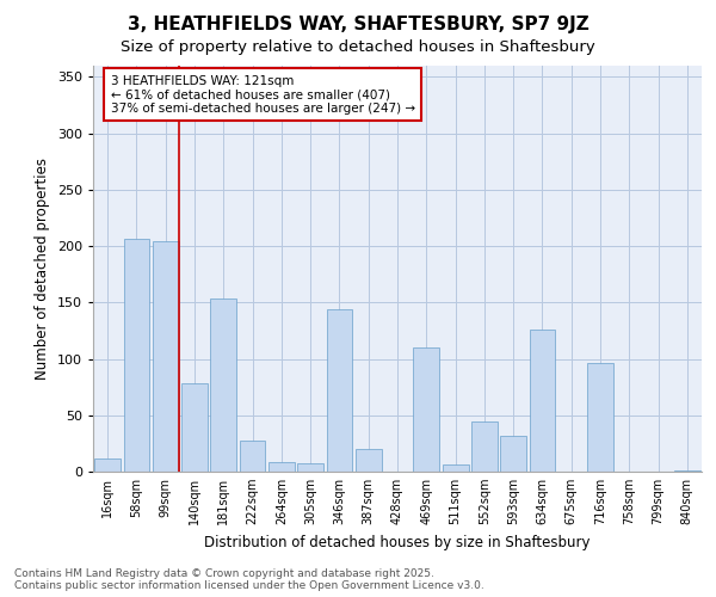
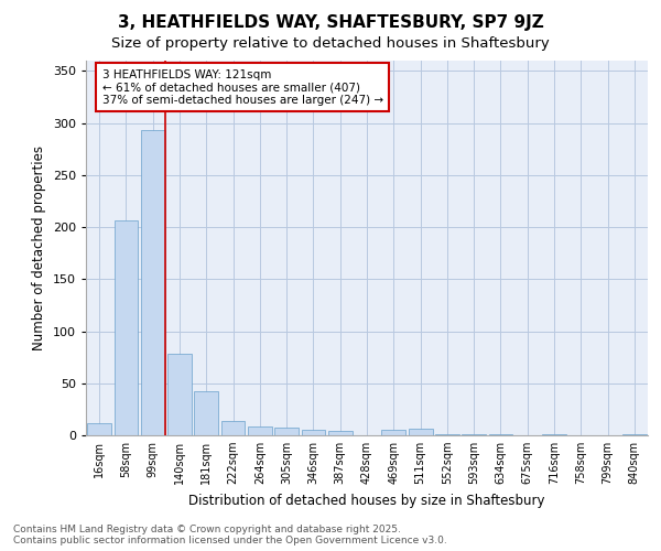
99sqm: 204 -> 293
181sqm: 154 -> 42
222sqm: 28 -> 14
346sqm: 144 -> 5
387sqm: 20 -> 4
469sqm: 110 -> 5
552sqm: 44 -> 1
593sqm: 32 -> 1
634sqm: 126 -> 1
716sqm: 96 -> 1
